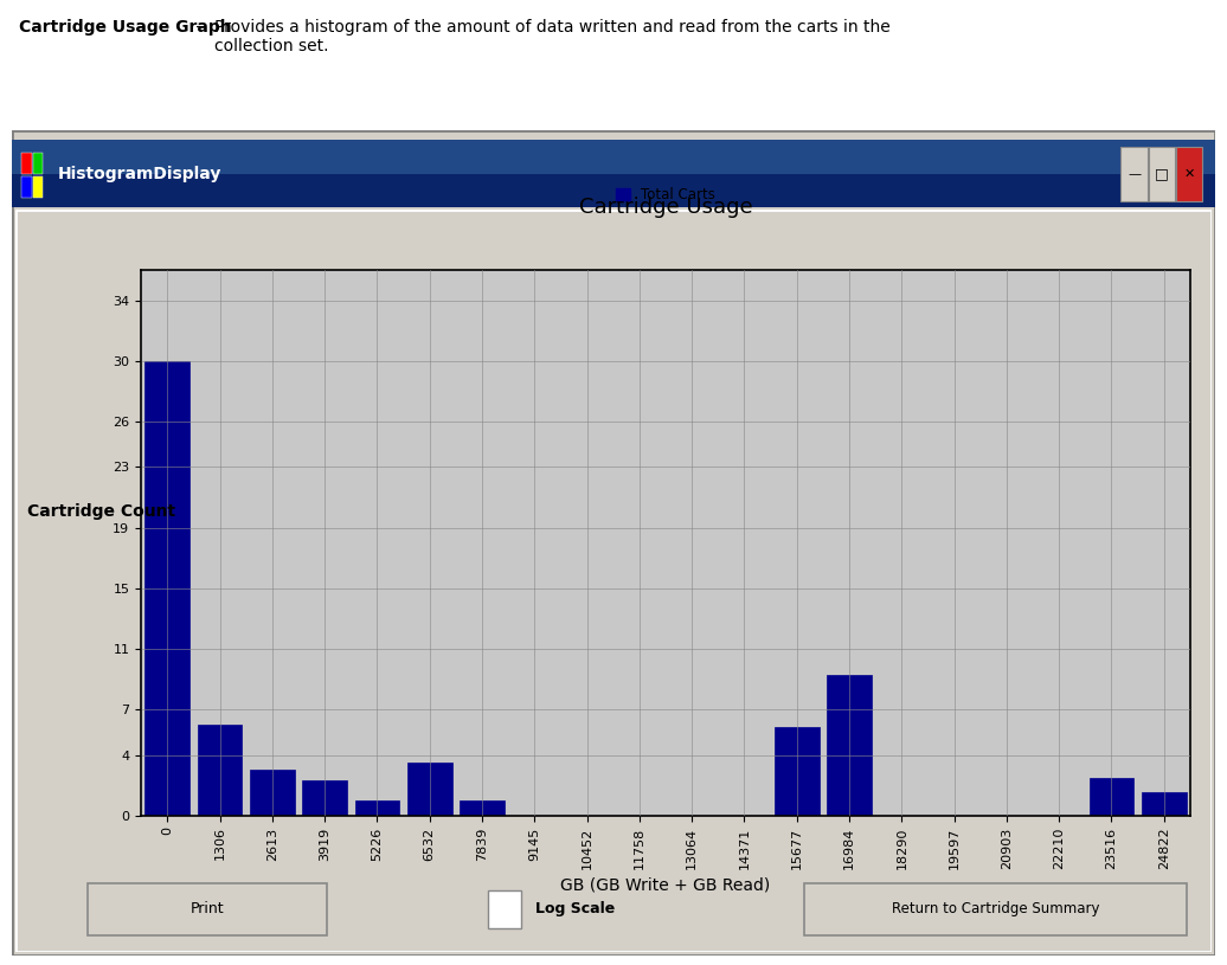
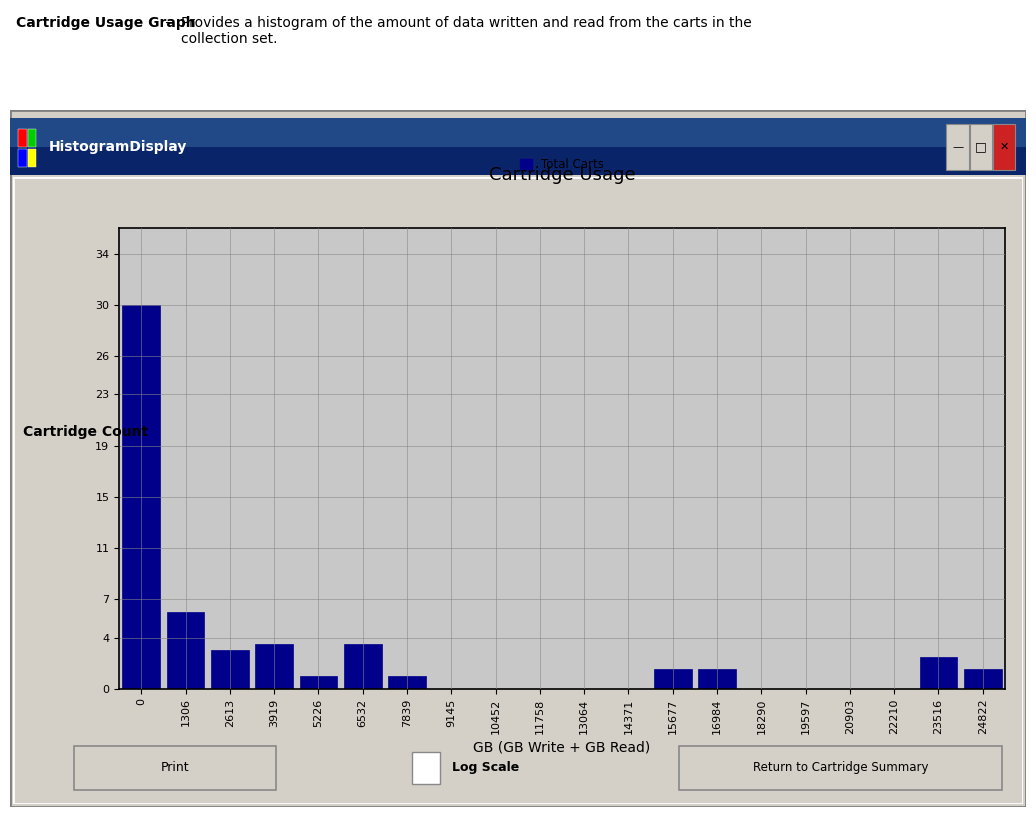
3919: 2.3 -> 3.5
15677: 5.8 -> 1.5
16984: 9.3 -> 1.5
